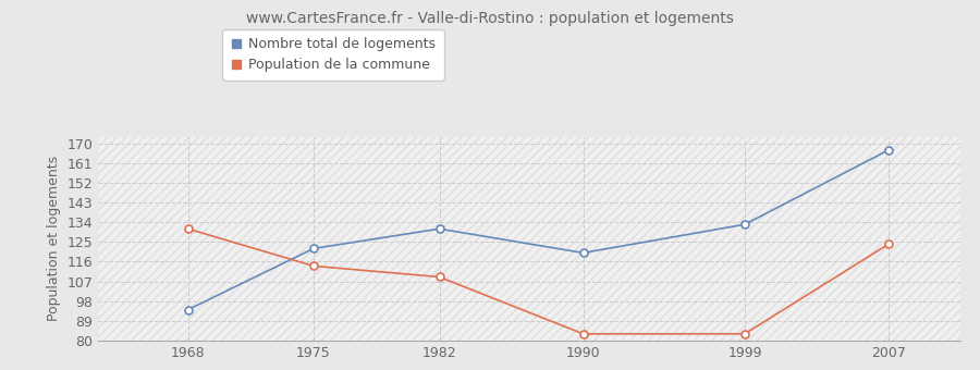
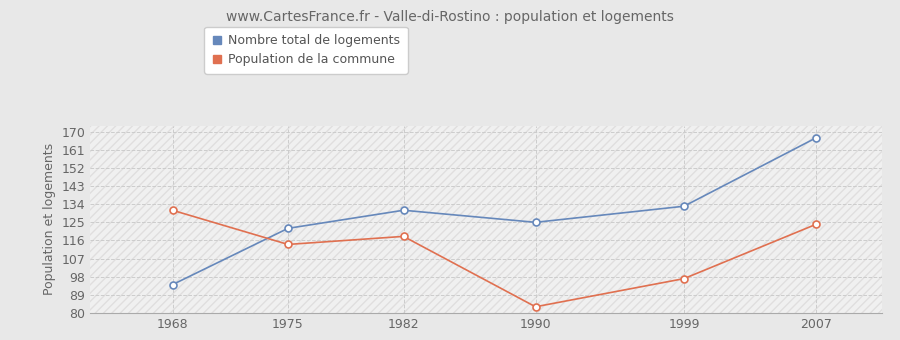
Population de la commune/1982: 109 -> 118
Nombre total de logements/1990: 120 -> 125
Population de la commune/1999: 83 -> 97
